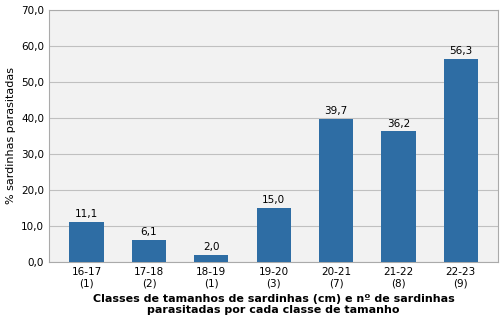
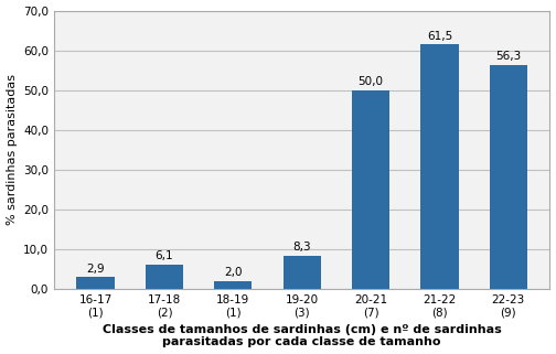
16-17 (1): 11,1 -> 2,9
19-20 (3): 15,0 -> 8,3
20-21 (7): 39,7 -> 50,0
21-22 (8): 36,2 -> 61,5
